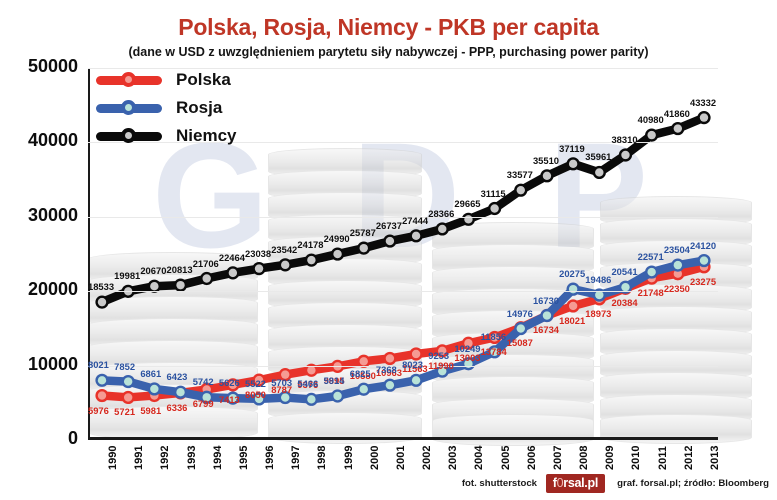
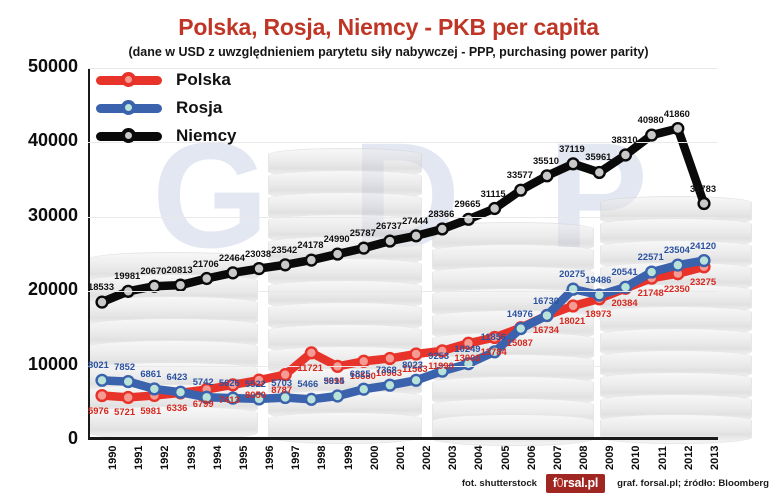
Polska/1998: 9376 -> 11721
Niemcy/2013: 43332 -> 31783
